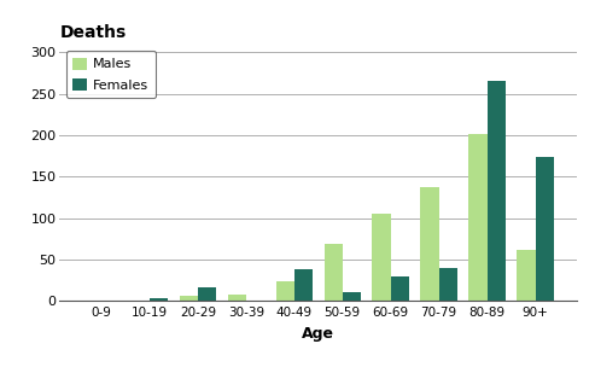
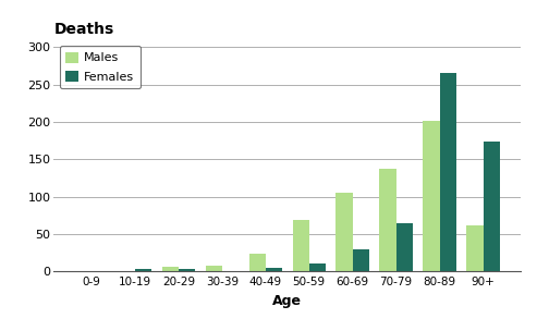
Females/20-29: 16 -> 3
Females/40-49: 38 -> 5
Females/70-79: 40 -> 64
